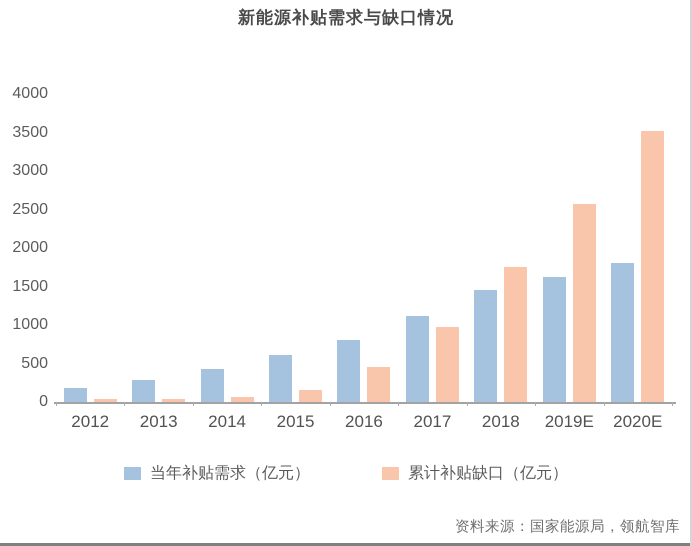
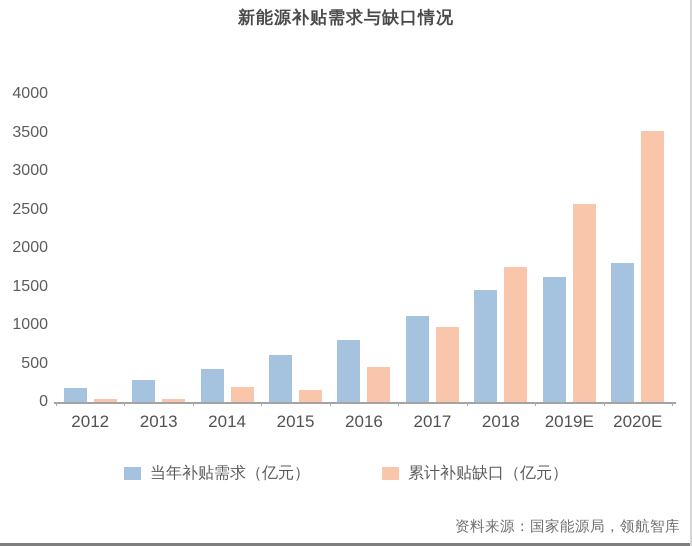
累计补贴缺口（亿元）/2014: 100 -> 200
